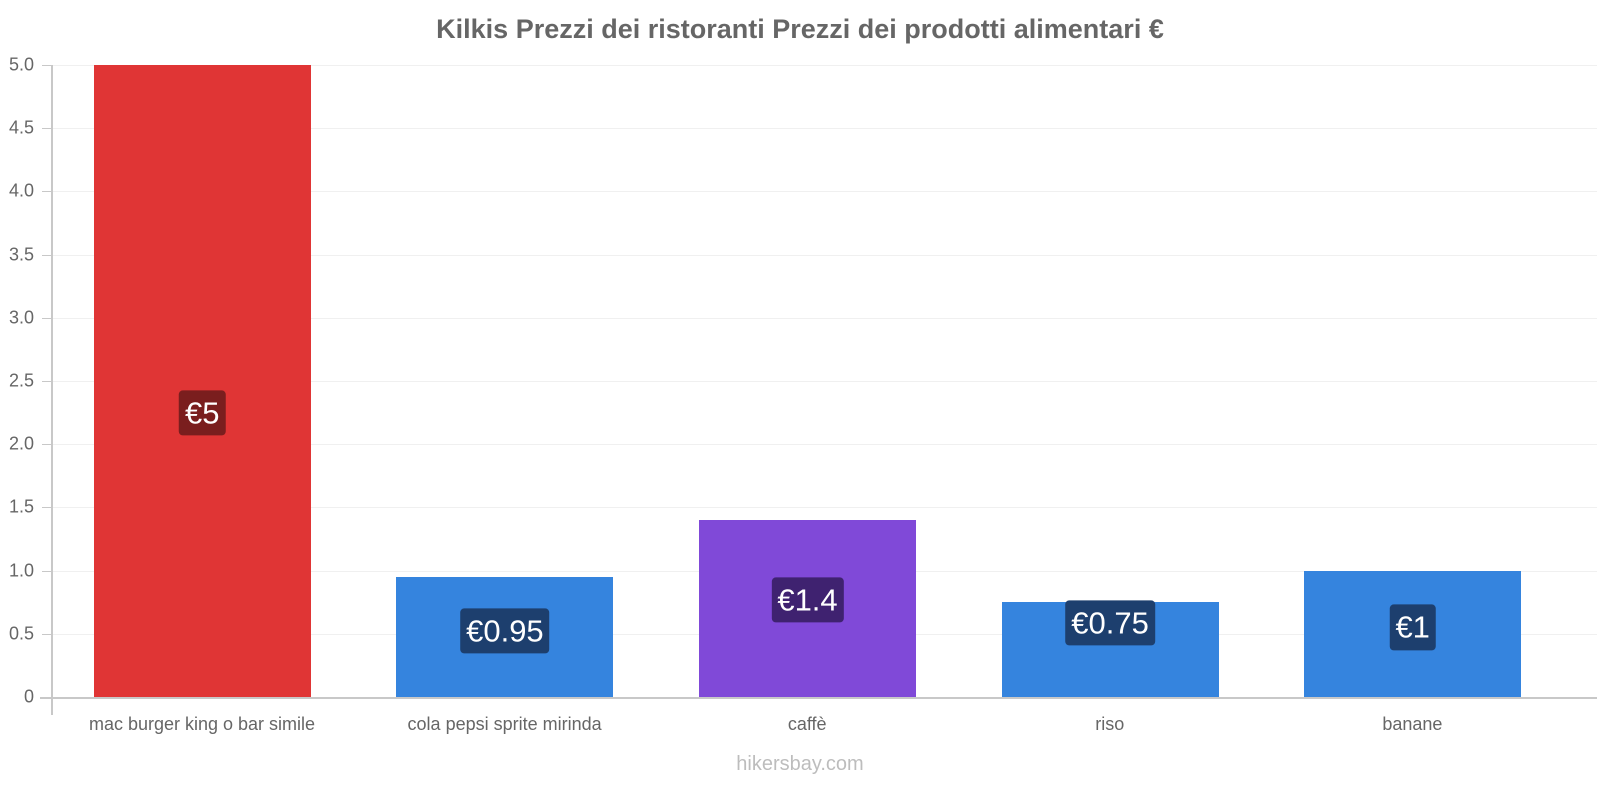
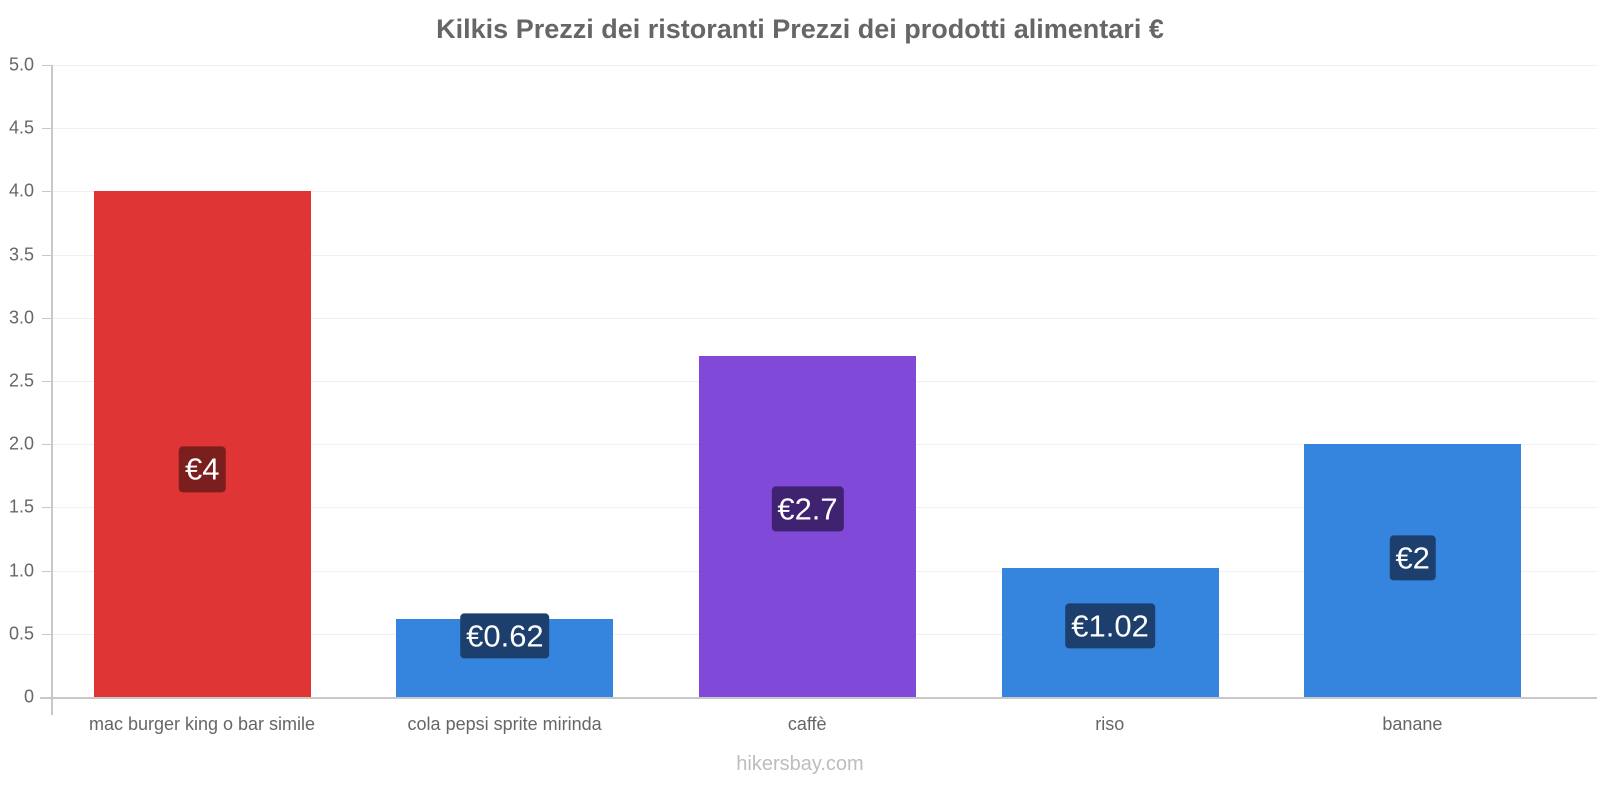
mac burger king o bar simile: €5 -> €4
cola pepsi sprite mirinda: €0.95 -> €0.62
caffè: €1.4 -> €2.7
riso: €0.75 -> €1.02
banane: €1 -> €2
